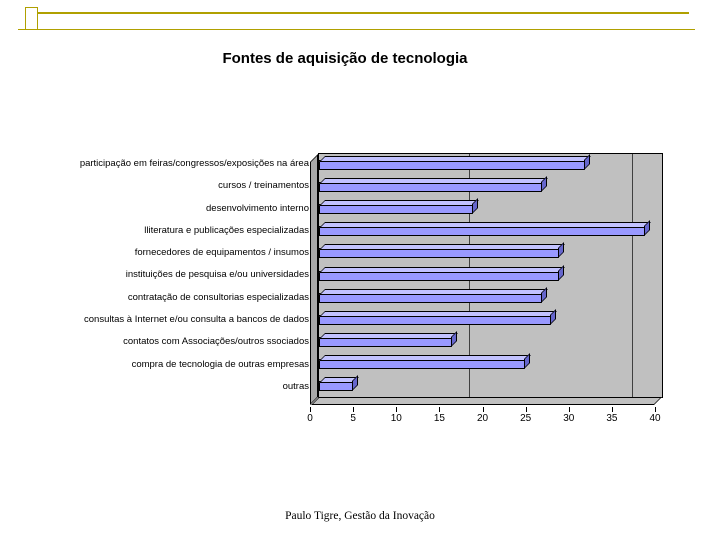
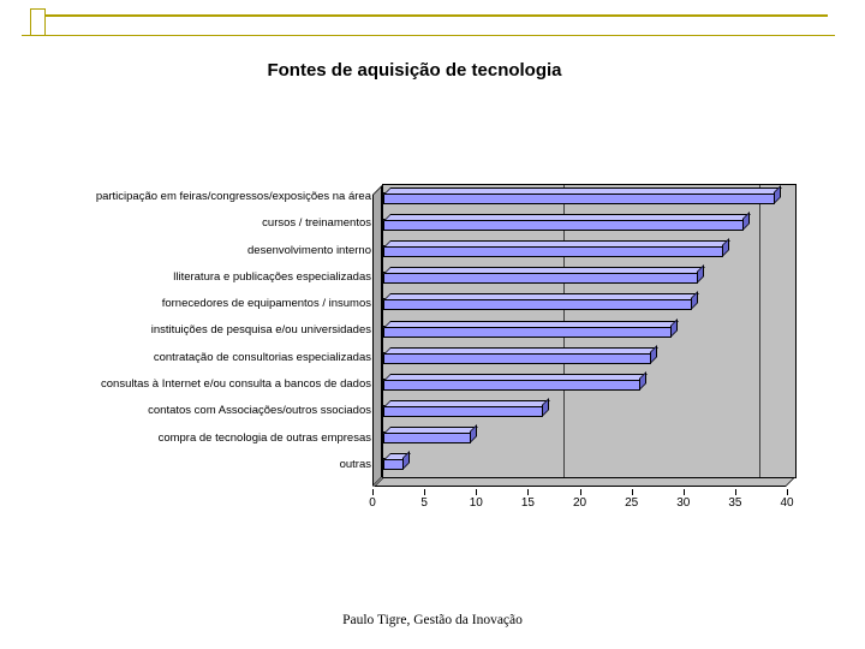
participação em feiras/congressos/exposições na área: 31 -> 38
cursos / treinamentos: 26 -> 35
desenvolvimento interno: 18 -> 33
lliteratura e publicações especializadas: 38 -> 30
fornecedores de equipamentos / insumos: 28 -> 30
consultas à Internet e/ou consulta a bancos de dados: 27 -> 25
compra de tecnologia de outras empresas: 24 -> 8
outras: 4 -> 2
